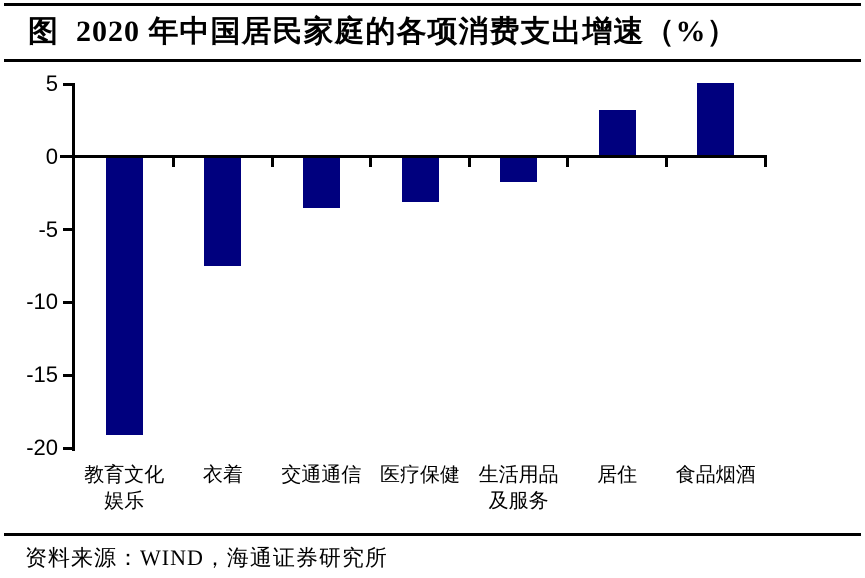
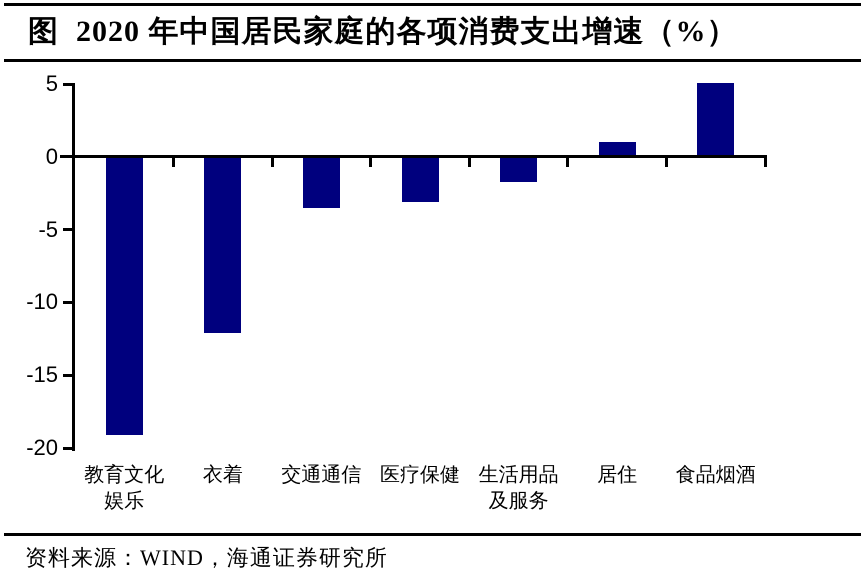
衣着: -7.5 -> -12.1
居住: 3.2 -> 1.0
